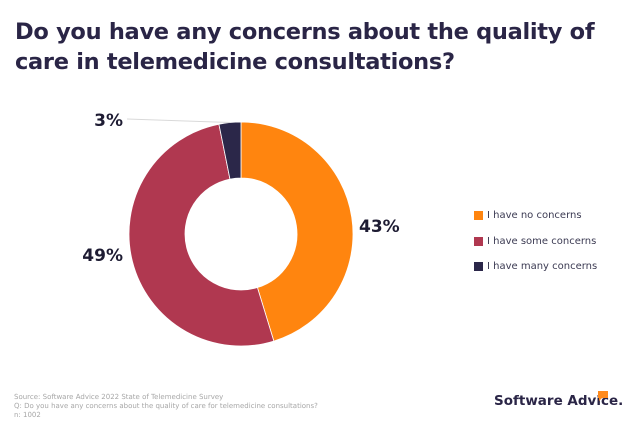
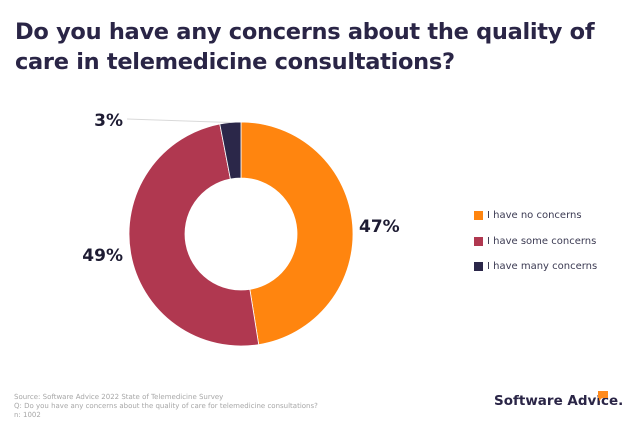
I have no concerns: 43% -> 47%
